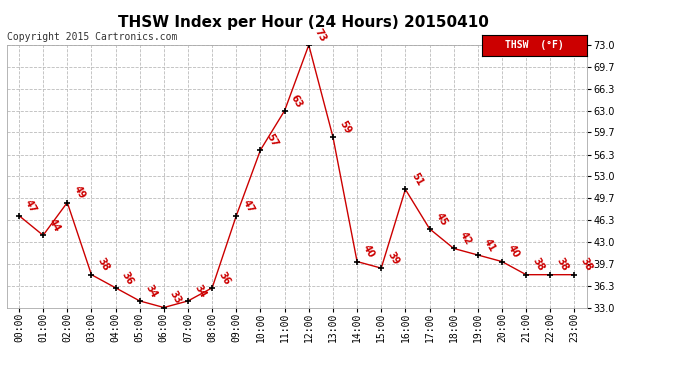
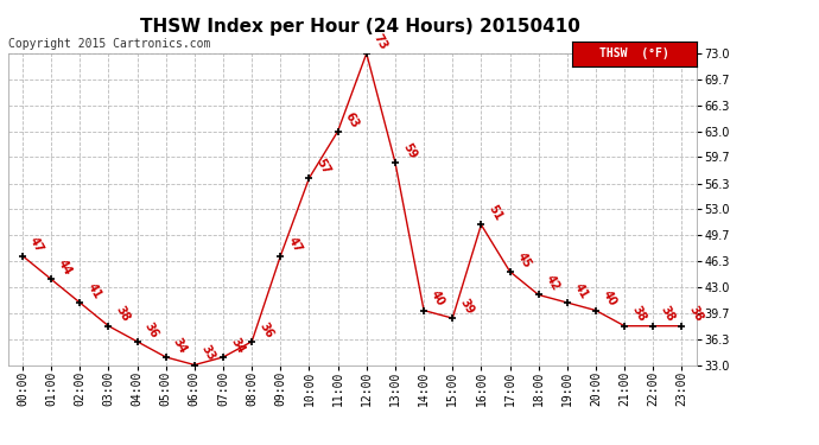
02:00: 49 -> 41
